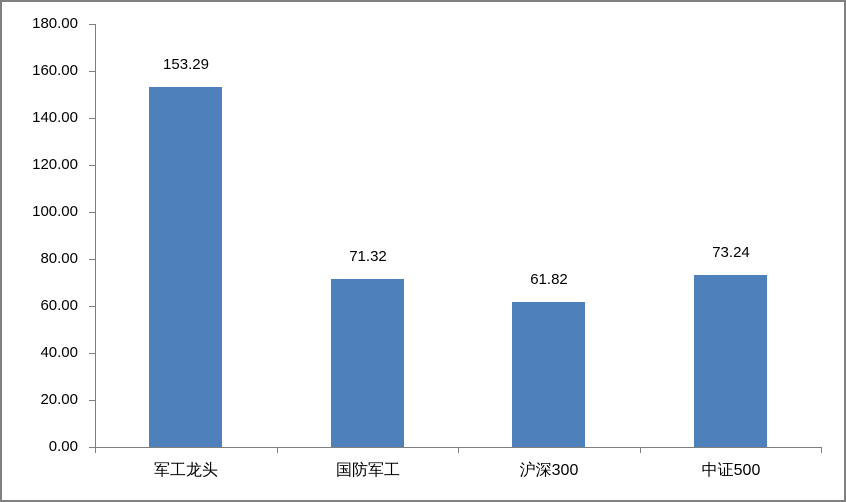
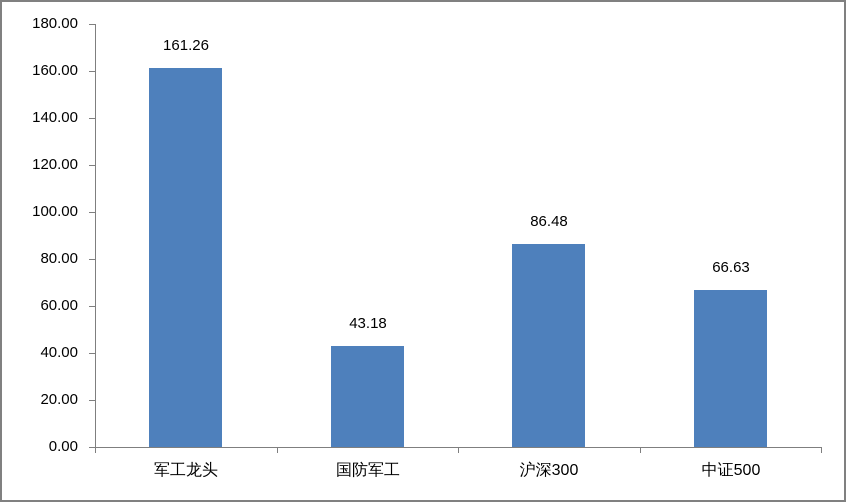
军工龙头: 153.29 -> 161.26
国防军工: 71.32 -> 43.18
沪深300: 61.82 -> 86.48
中证500: 73.24 -> 66.63
